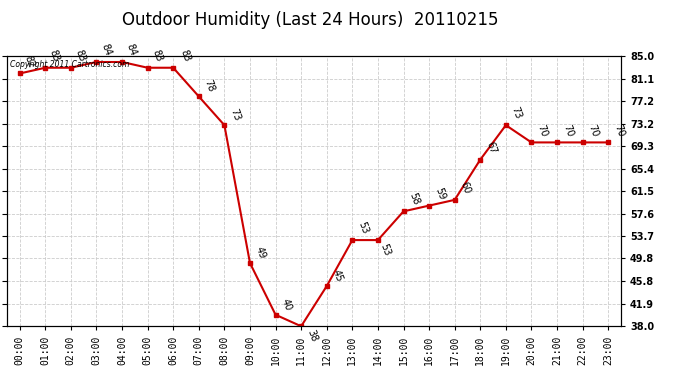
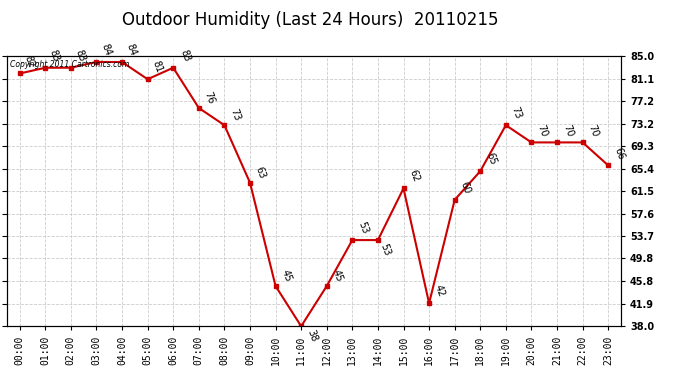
05:00: 83 -> 81
07:00: 78 -> 76
09:00: 49 -> 63
10:00: 40 -> 45
15:00: 58 -> 62
16:00: 59 -> 42
18:00: 67 -> 65
23:00: 70 -> 66
